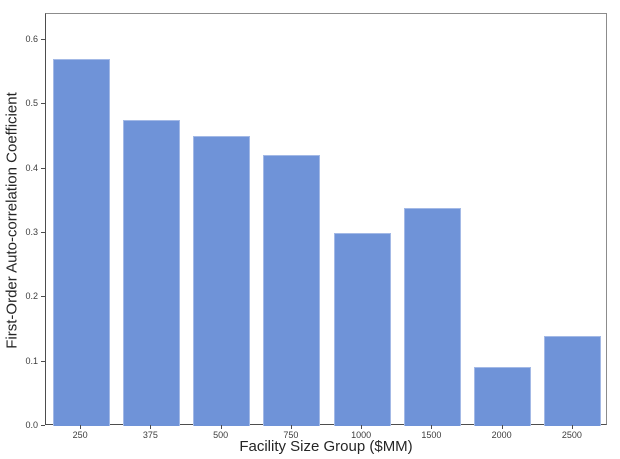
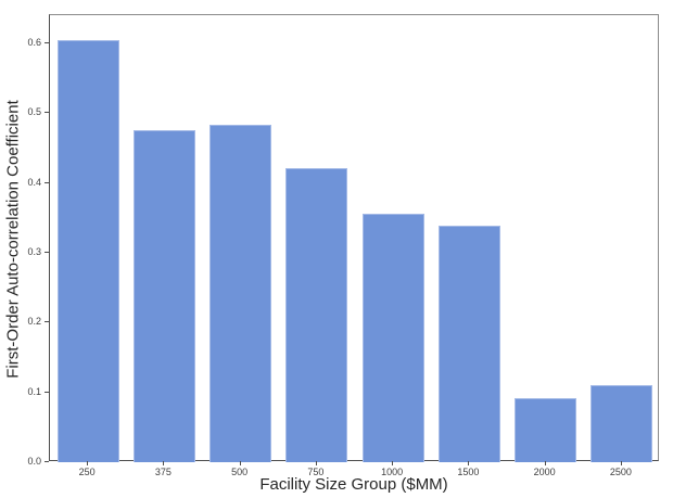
250: 0.57 -> 0.60
500: 0.45 -> 0.48
1000: 0.30 -> 0.36
2500: 0.14 -> 0.11
